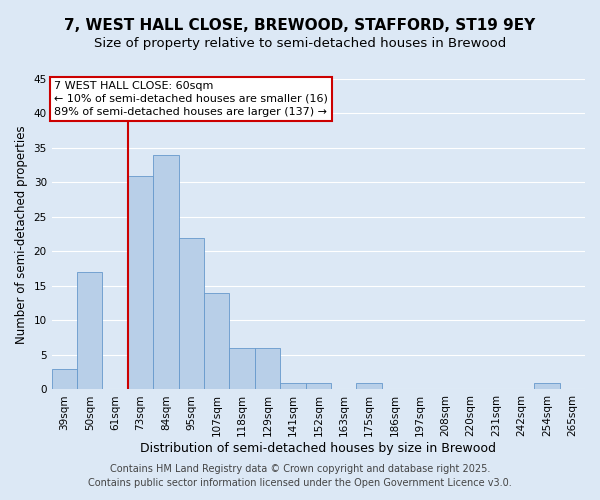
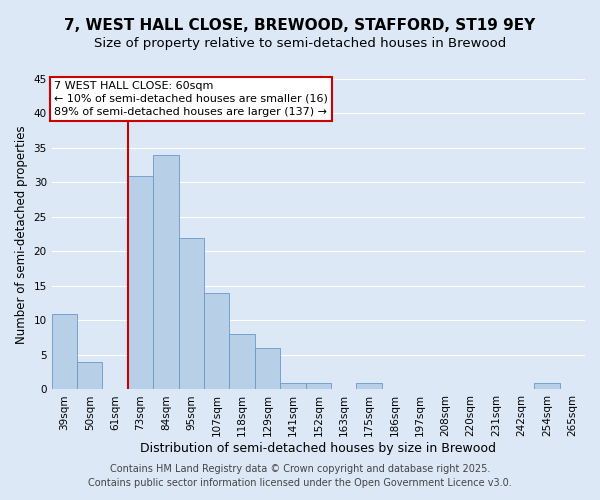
39sqm: 3 -> 11
50sqm: 17 -> 4
118sqm: 6 -> 8
